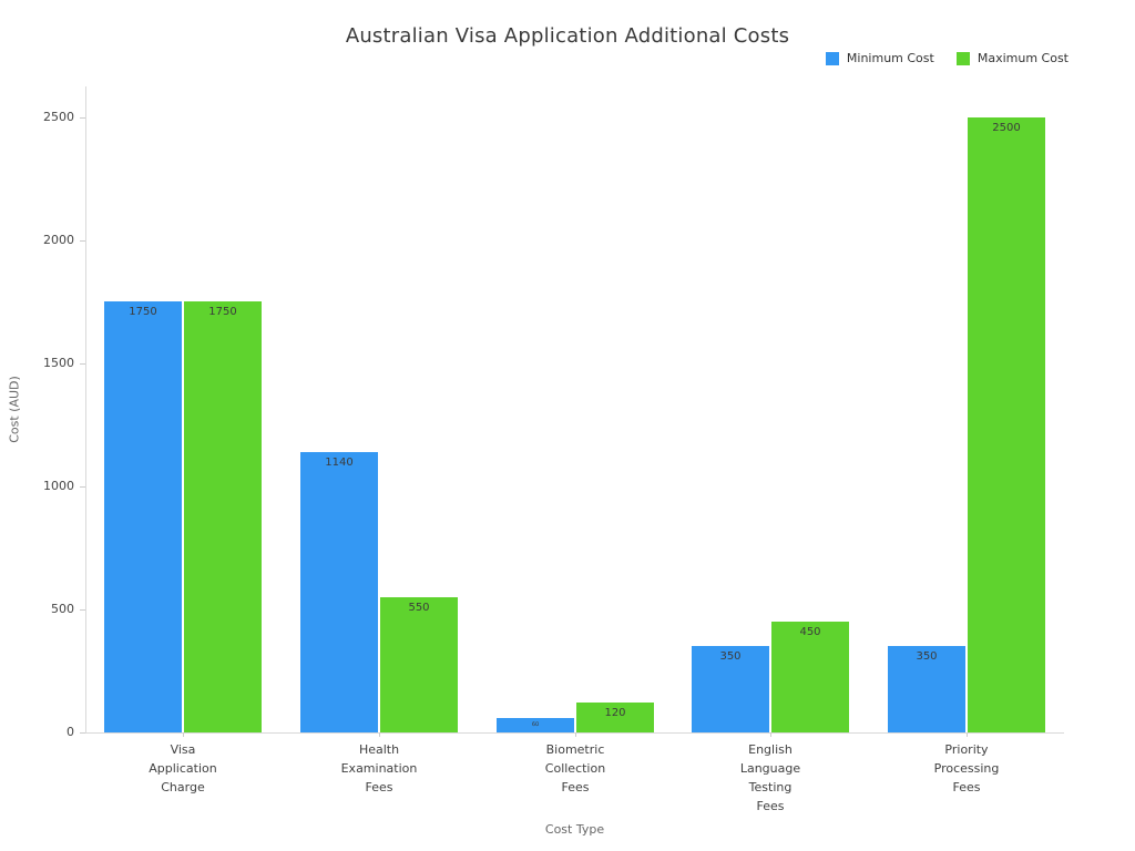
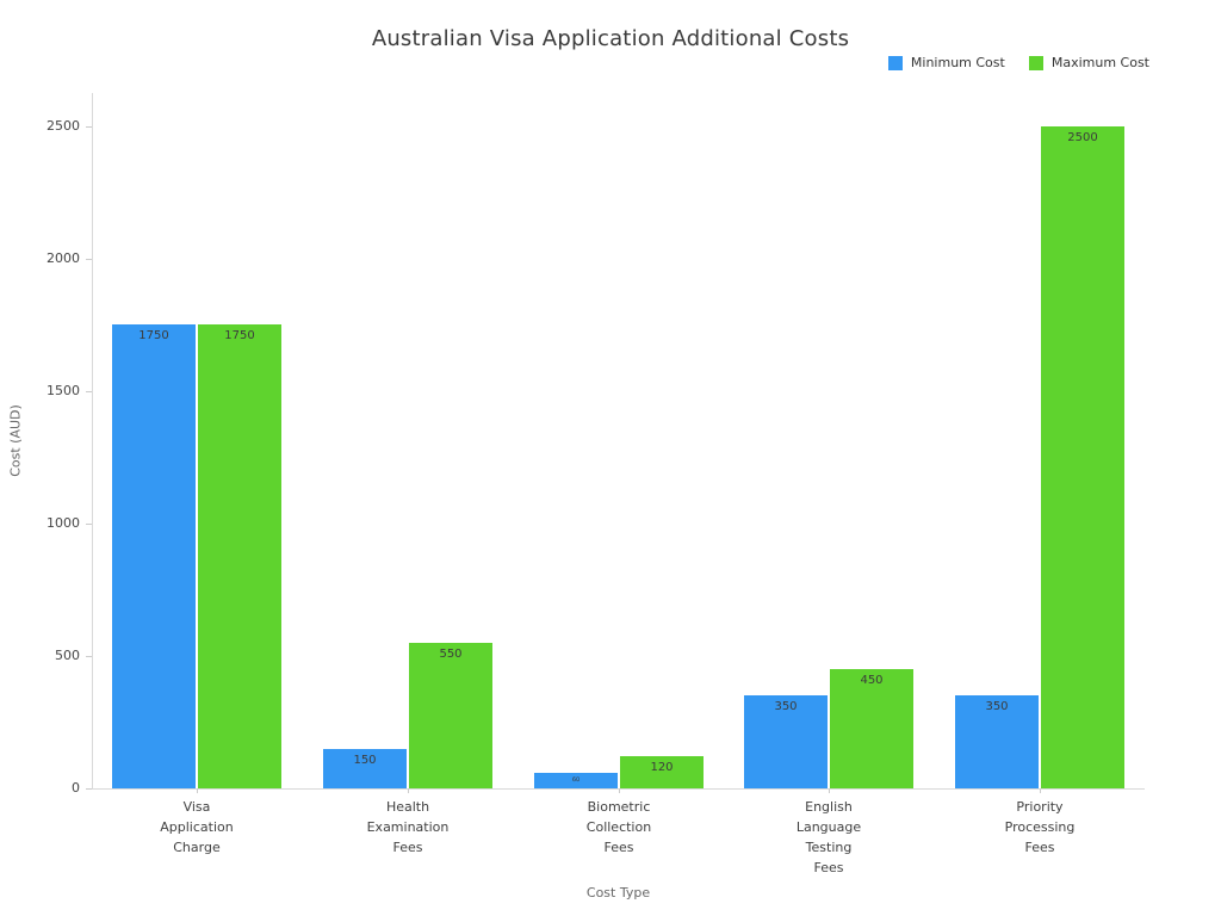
Minimum Cost/Health Examination Fees: 1140 -> 150
